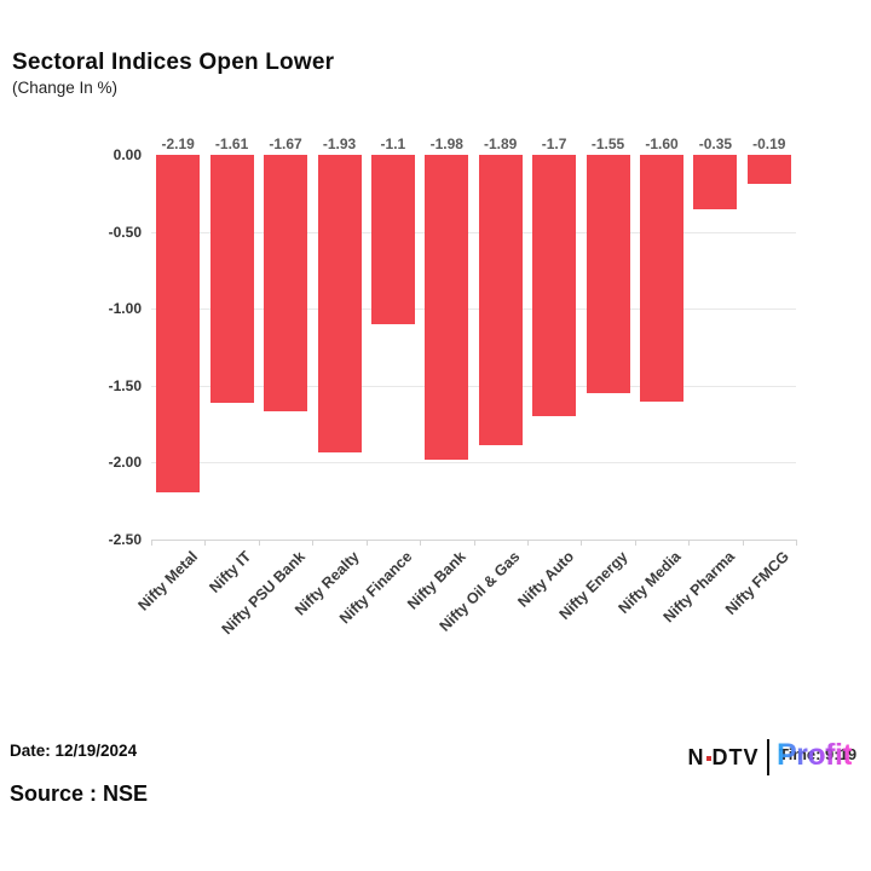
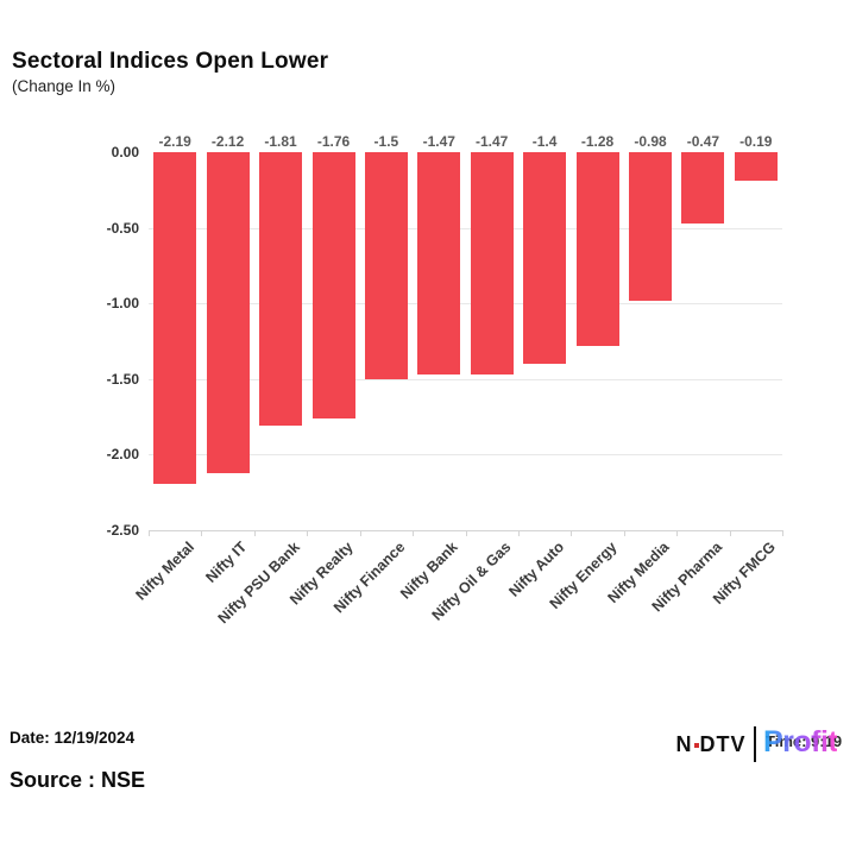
Nifty IT: -1.61 -> -2.12
Nifty PSU Bank: -1.67 -> -1.81
Nifty Realty: -1.93 -> -1.76
Nifty Finance: -1.1 -> -1.5
Nifty Bank: -1.98 -> -1.47
Nifty Oil & Gas: -1.89 -> -1.47
Nifty Auto: -1.7 -> -1.4
Nifty Energy: -1.55 -> -1.28
Nifty Media: -1.60 -> -0.98
Nifty Pharma: -0.35 -> -0.47
